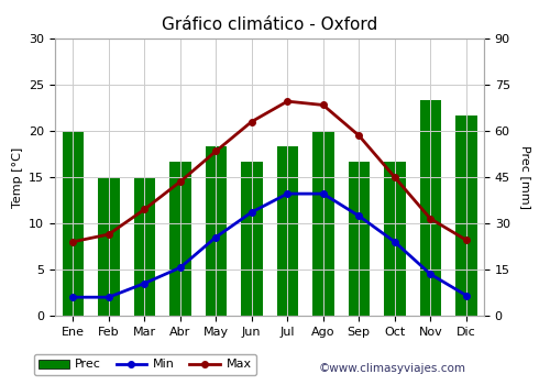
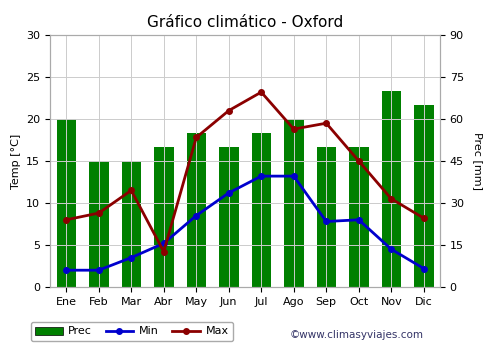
Max/Abr: 14.5 -> 4.2
Max/Ago: 22.8 -> 18.8
Min/Sep: 10.8 -> 7.8
